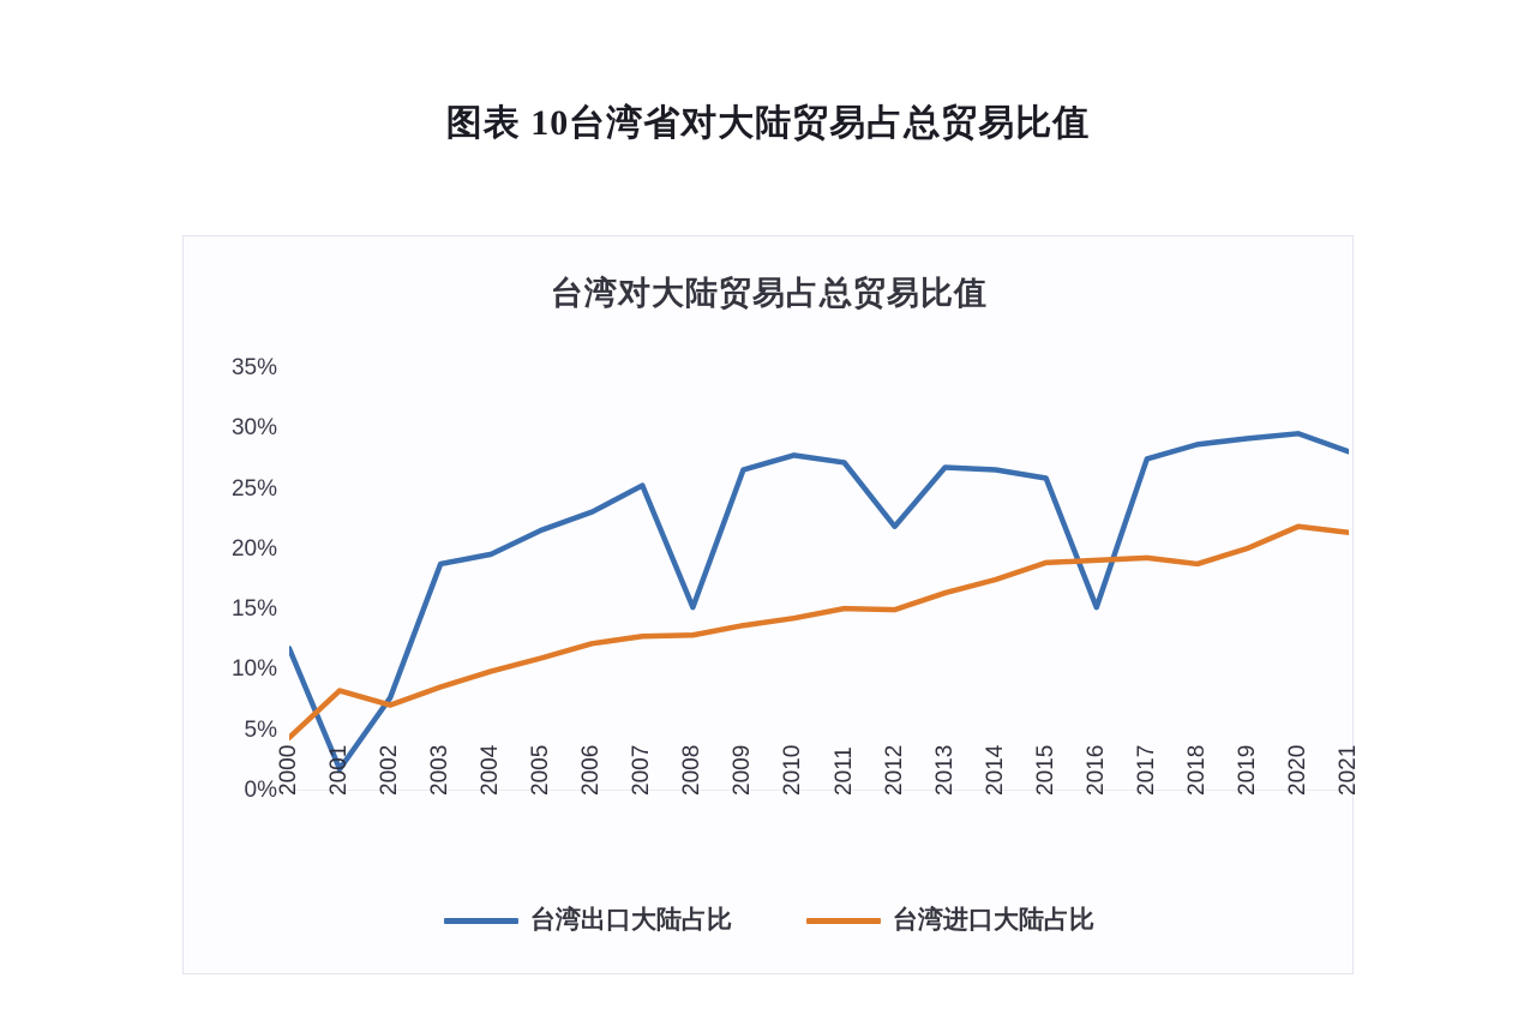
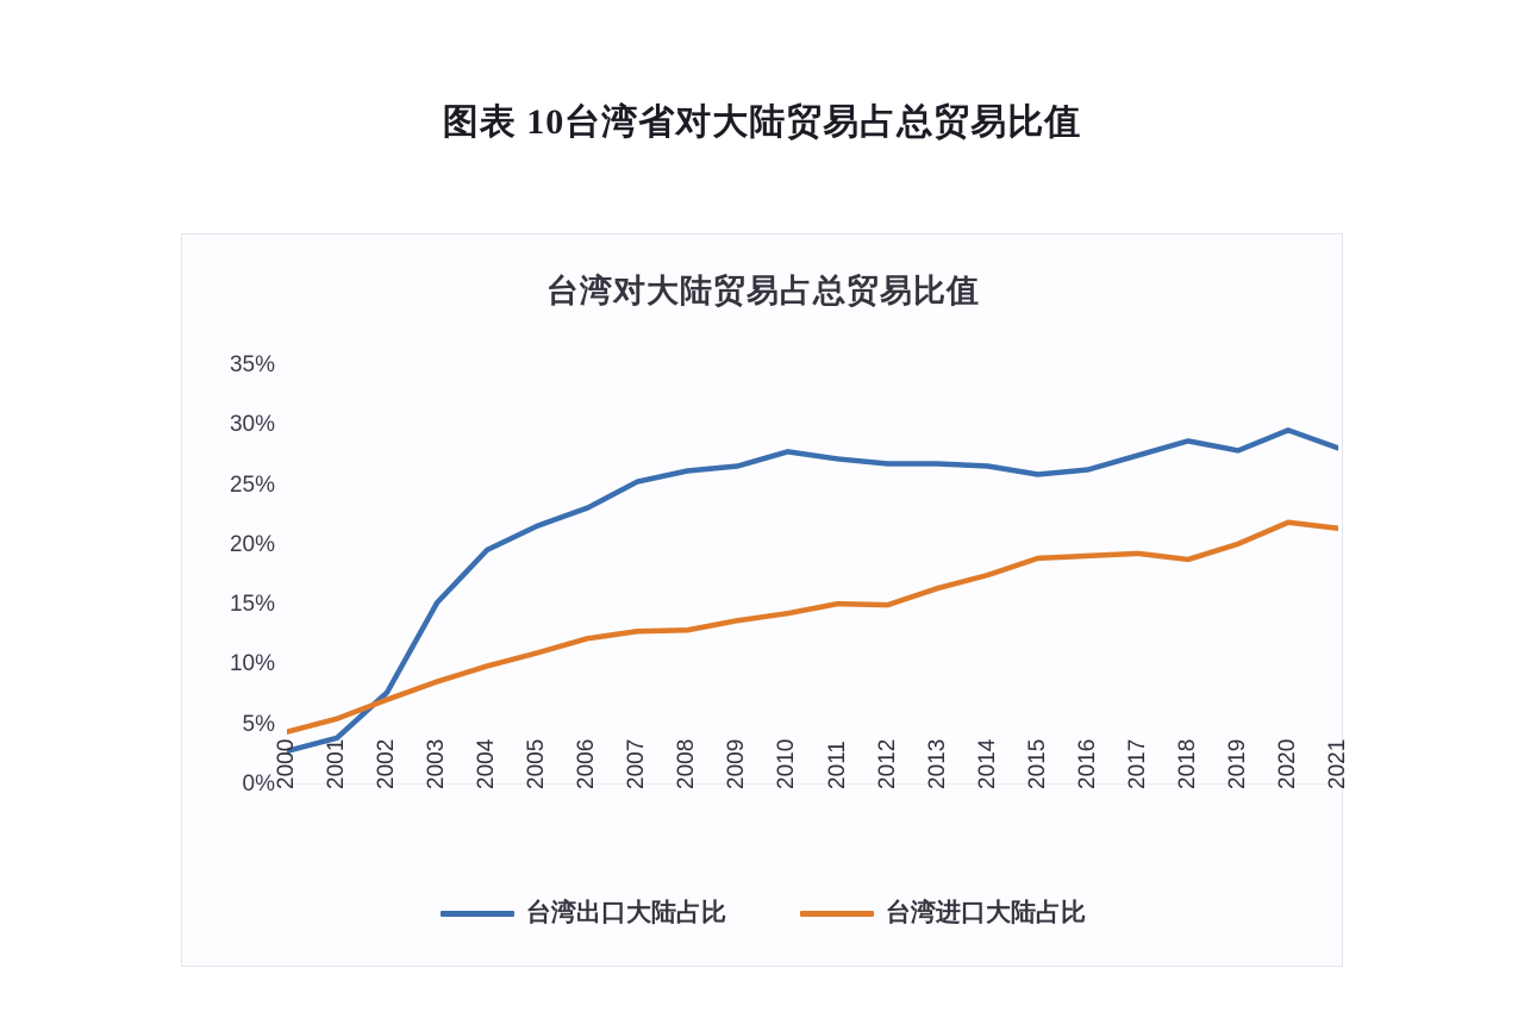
台湾出口大陆占比/2000: 11.8% -> 2.8%
台湾出口大陆占比/2001: 1.8% -> 3.9%
台湾进口大陆占比/2001: 8.3% -> 5.5%
台湾出口大陆占比/2003: 18.8% -> 15.2%
台湾出口大陆占比/2008: 15.2% -> 26.2%
台湾出口大陆占比/2012: 21.9% -> 26.8%
台湾出口大陆占比/2016: 15.2% -> 26.3%
台湾出口大陆占比/2019: 29.2% -> 27.9%
